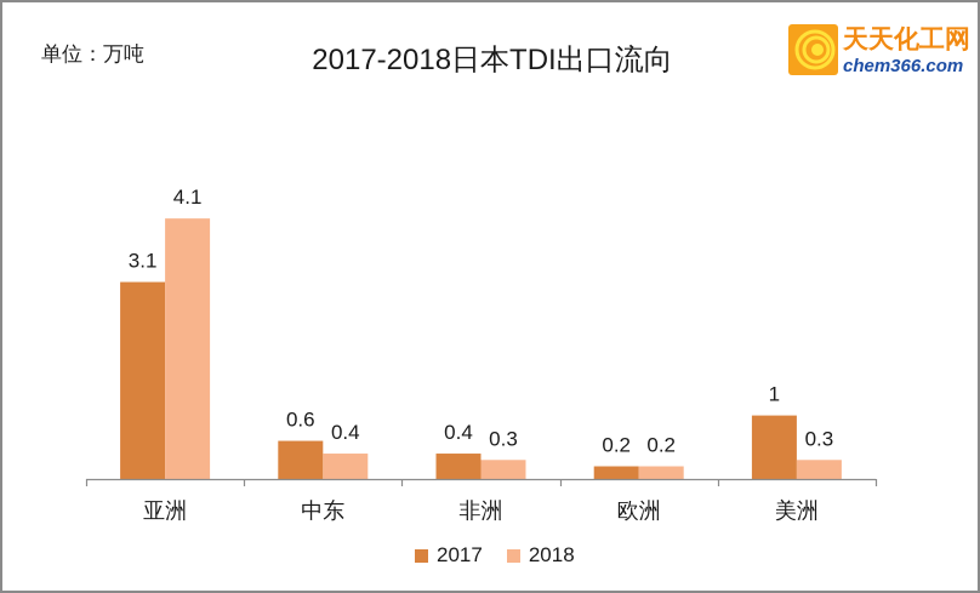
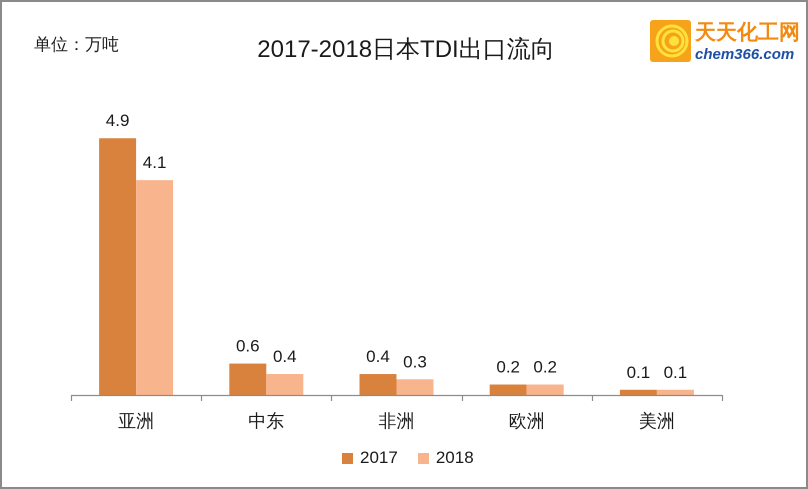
2017/亚洲: 3.1 -> 4.9
2017/美洲: 1 -> 0.1
2018/美洲: 0.3 -> 0.1
